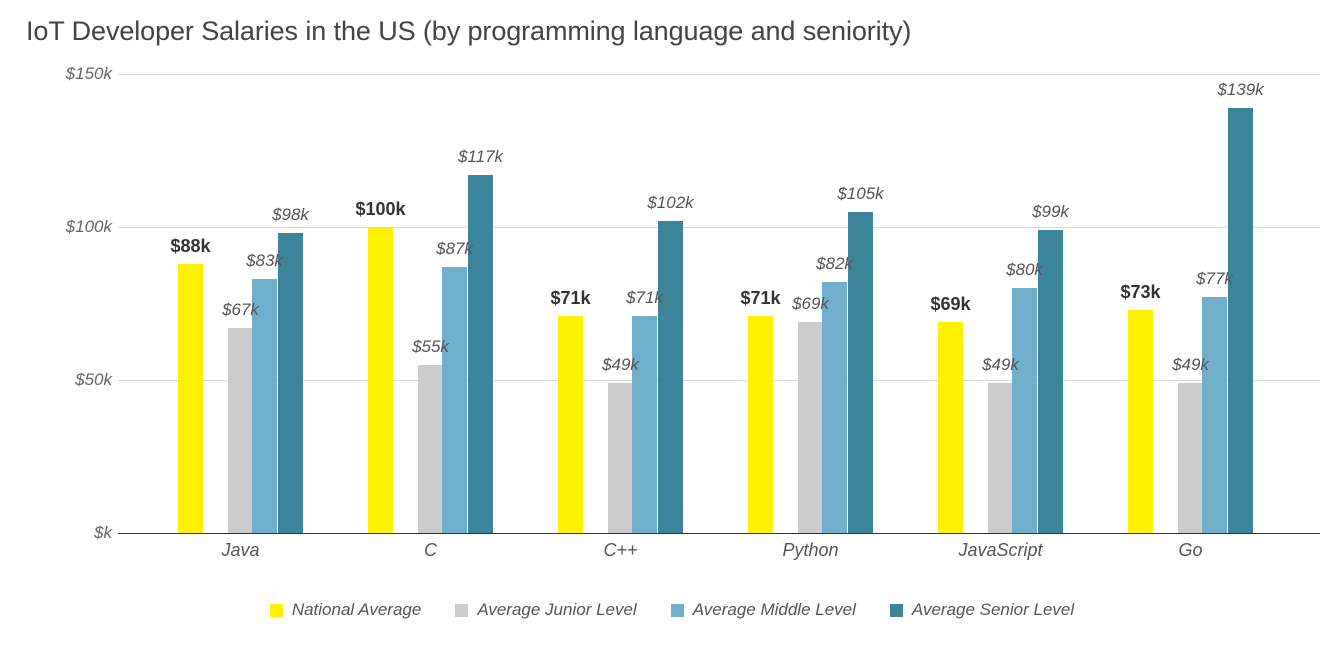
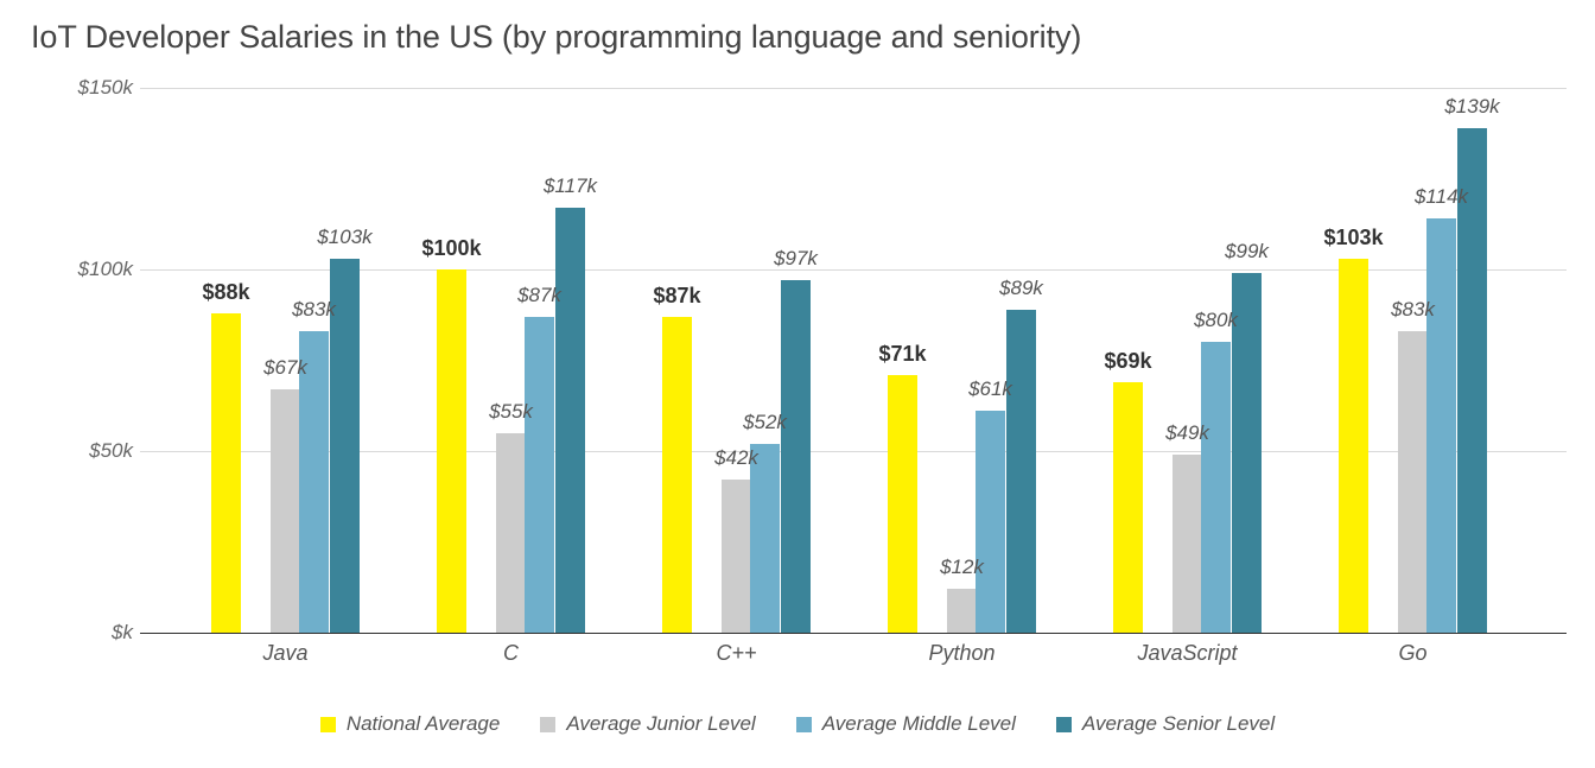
Average Senior Level/Java: $98k -> $103k
National Average/C++: $71k -> $87k
Average Junior Level/C++: $49k -> $42k
Average Middle Level/C++: $71k -> $52k
Average Senior Level/C++: $102k -> $97k
Average Junior Level/Python: $69k -> $12k
Average Middle Level/Python: $82k -> $61k
Average Senior Level/Python: $105k -> $89k
National Average/Go: $73k -> $103k
Average Junior Level/Go: $49k -> $83k
Average Middle Level/Go: $77k -> $114k
